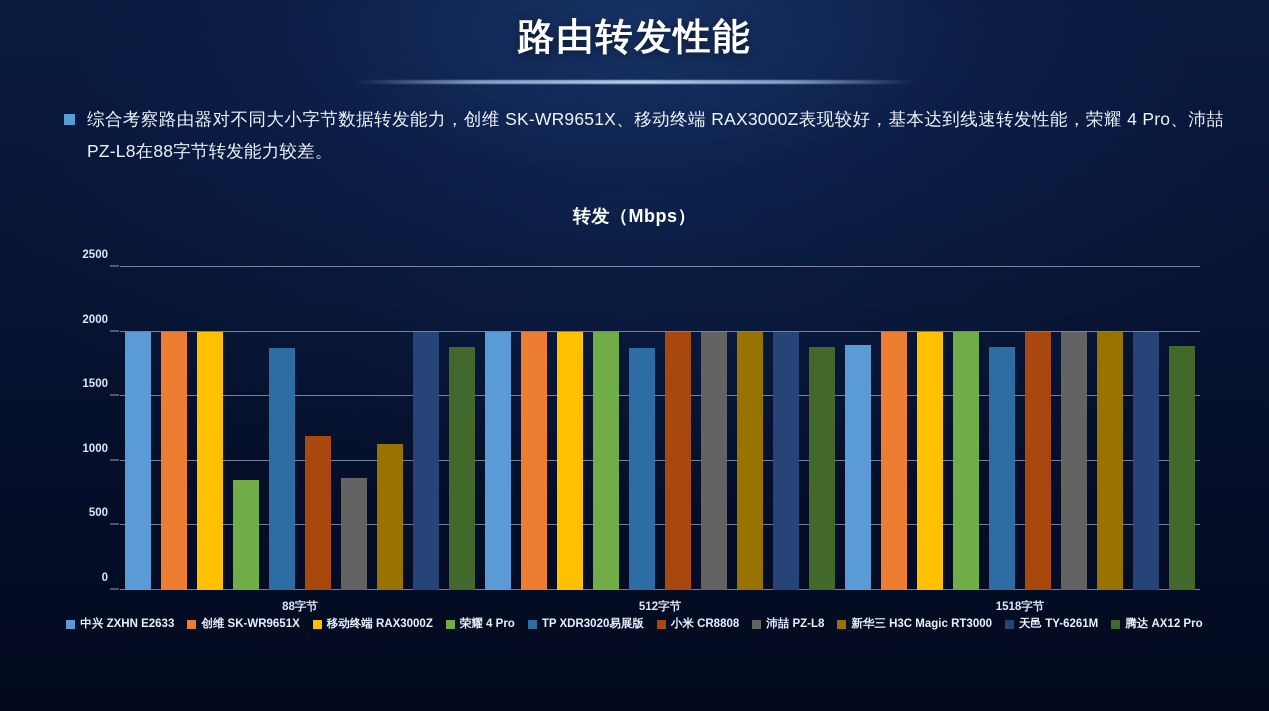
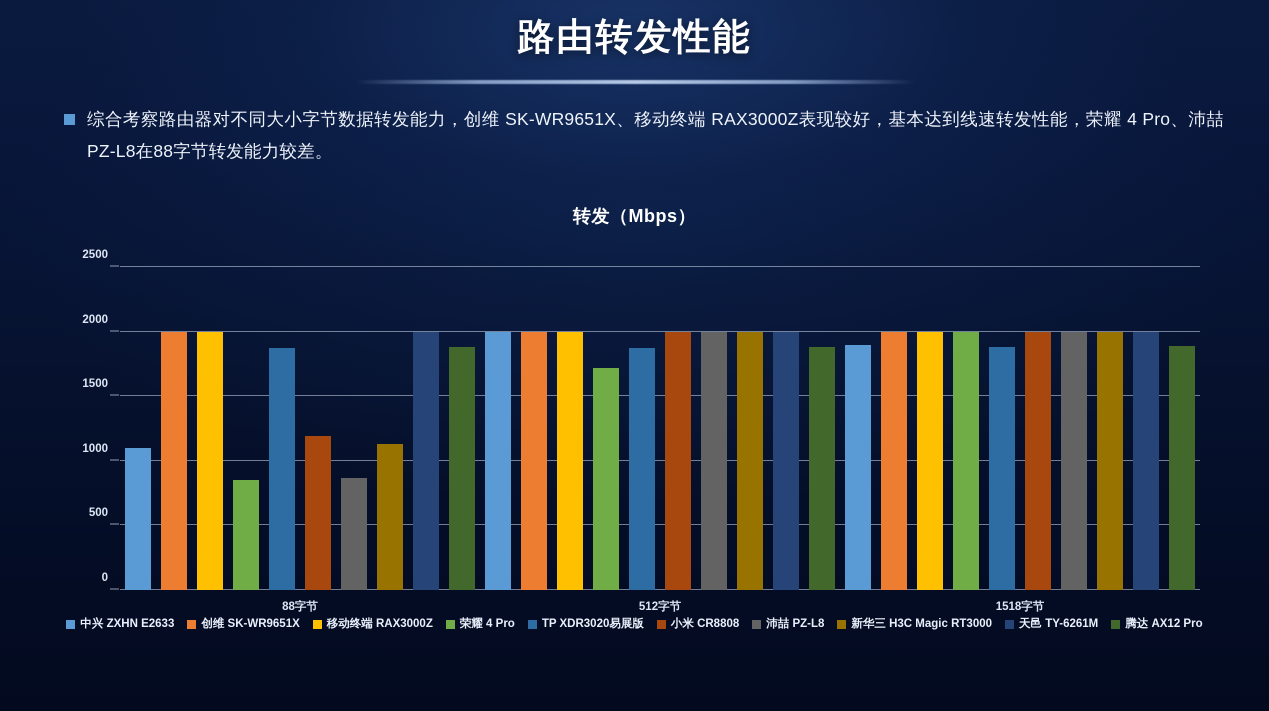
中兴 ZXHN E2633/88字节: 2000 -> 1100
荣耀 4 Pro/512字节: 2000 -> 1720
